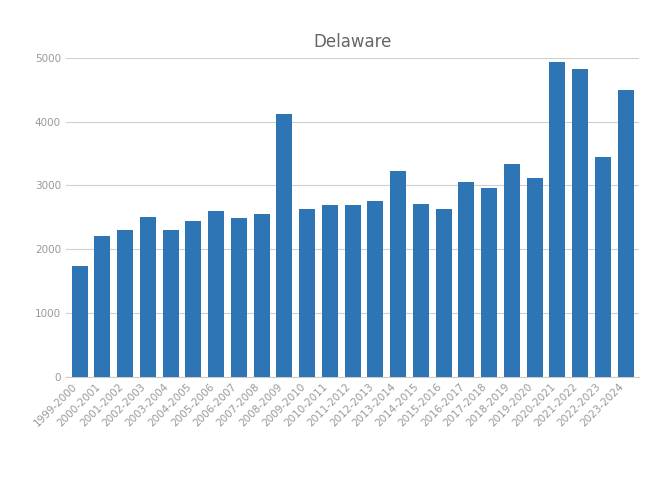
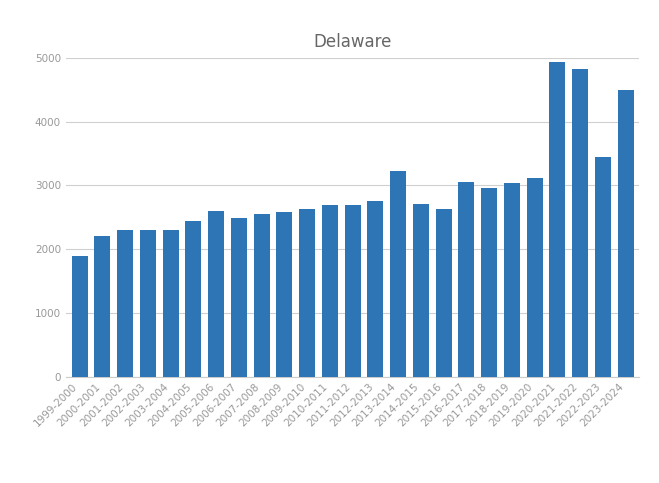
1999-2000: 1740 -> 1900
2002-2003: 2500 -> 2300
2008-2009: 4120 -> 2580
2018-2019: 3340 -> 3040
